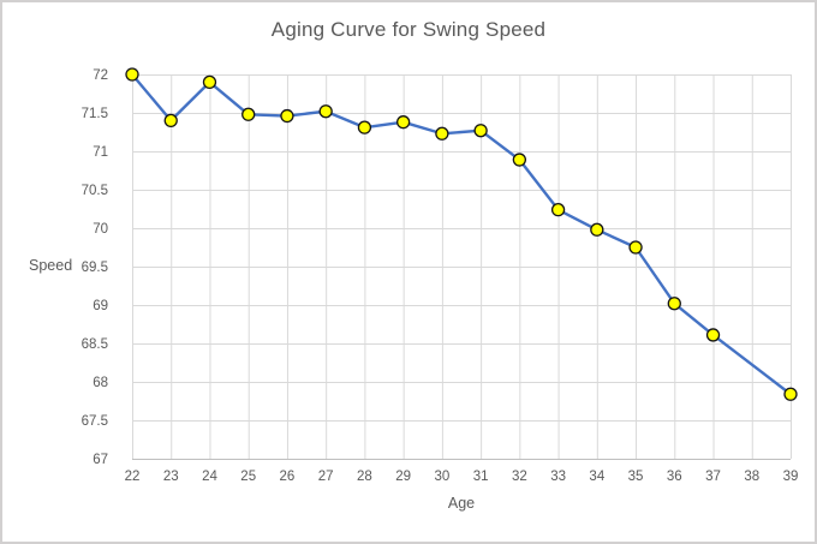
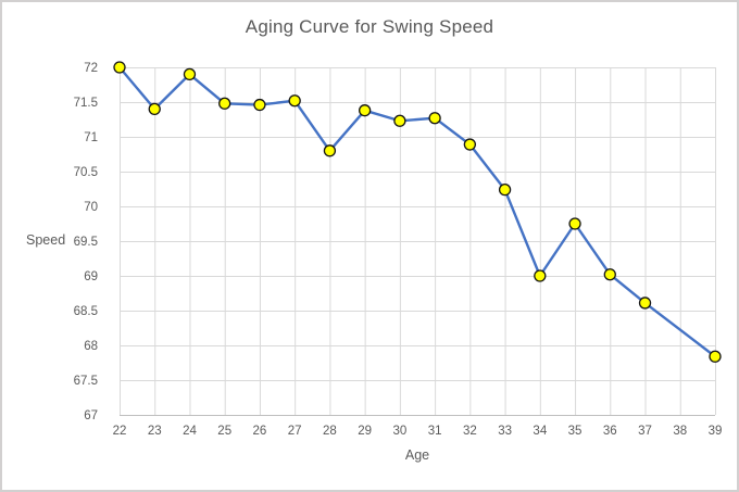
28: 71.3 -> 70.8
34: 70.0 -> 69.0
